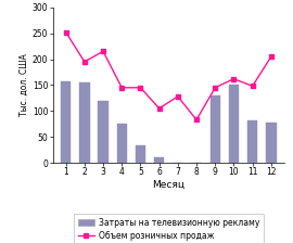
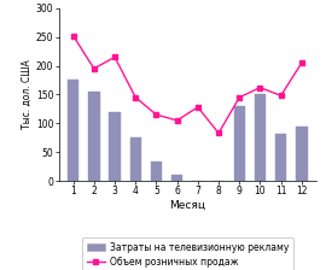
Затраты на телевизионную рекламу/1: 158 -> 175
Объем розничных продаж/5: 145 -> 115
Затраты на телевизионную рекламу/12: 78 -> 95
